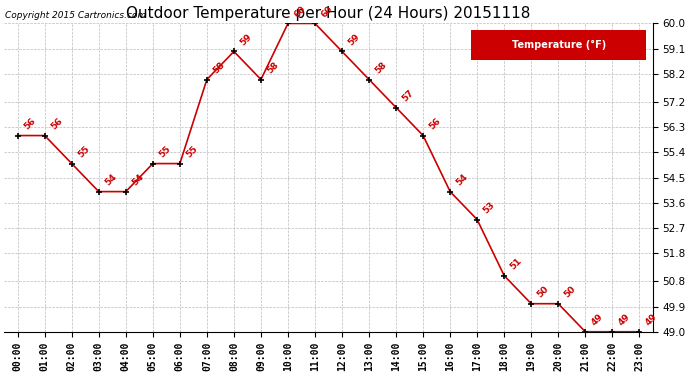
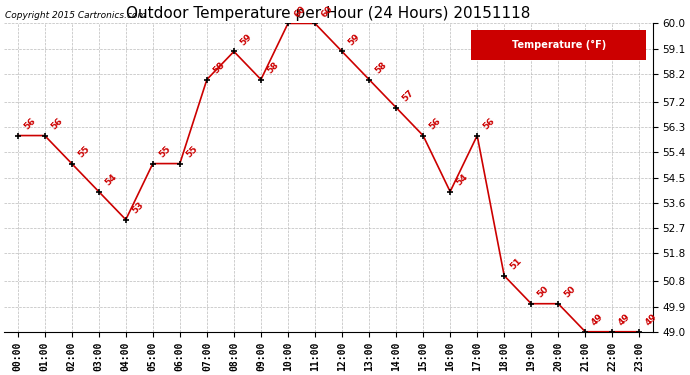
04:00: 54 -> 53
17:00: 53 -> 56
